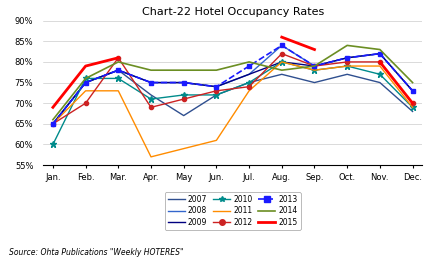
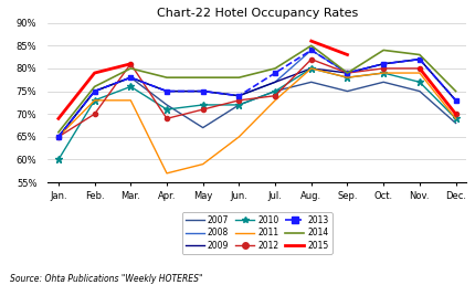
2010/Feb.: 76% -> 73%
2011/Jun.: 61% -> 65%
2014/Aug.: 78% -> 85%
